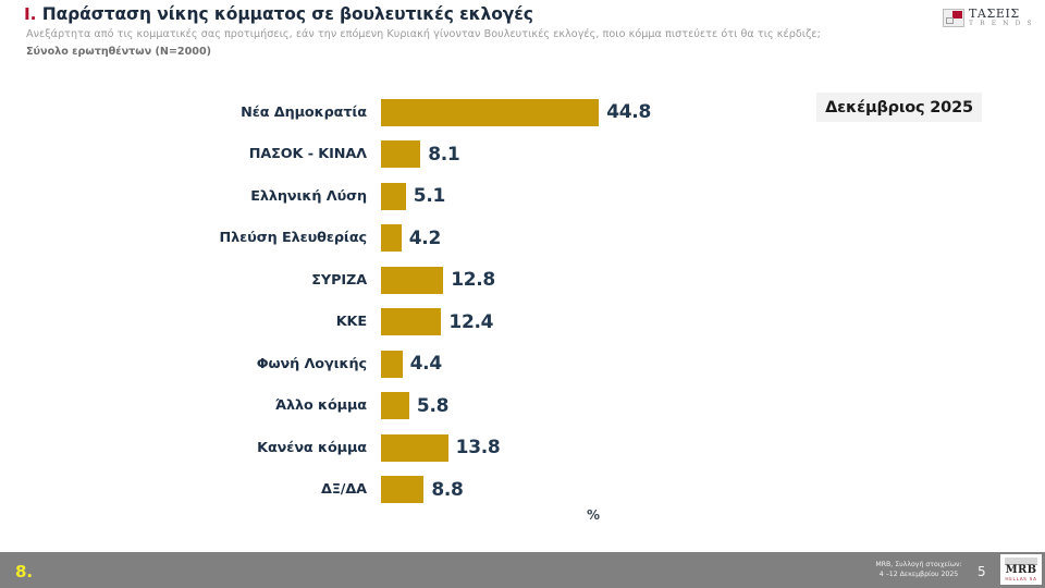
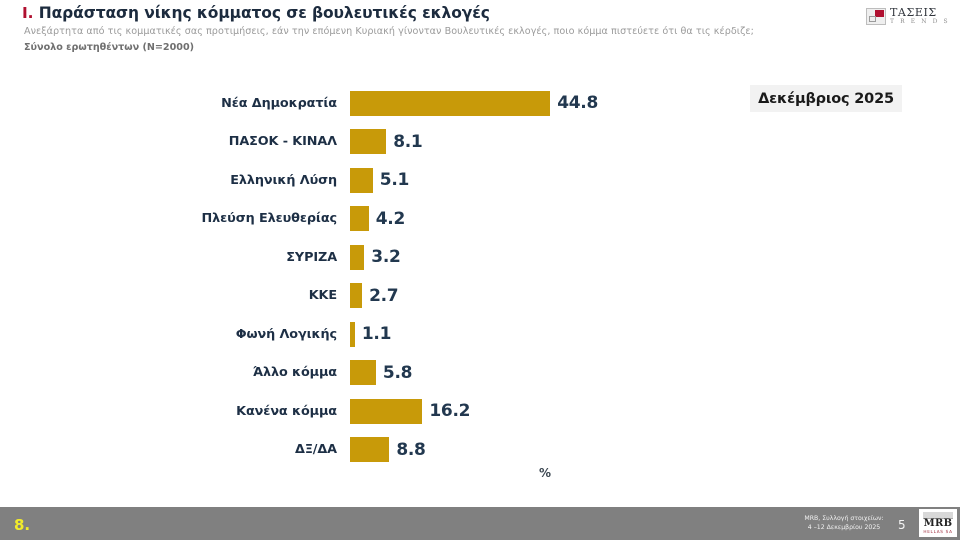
ΣΥΡΙΖΑ: 12.8 -> 3.2
ΚΚΕ: 12.4 -> 2.7
Φωνή Λογικής: 4.4 -> 1.1
Κανένα κόμμα: 13.8 -> 16.2
